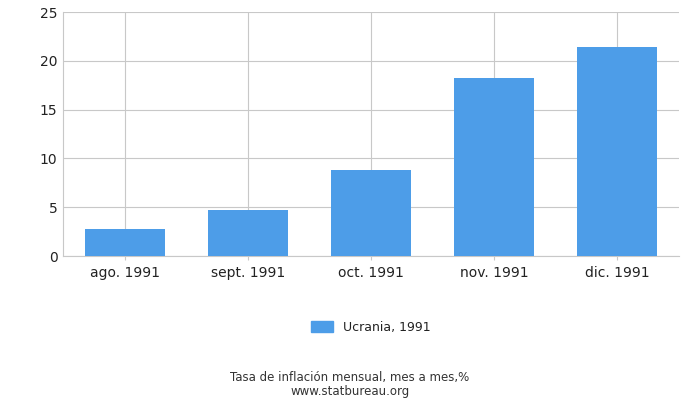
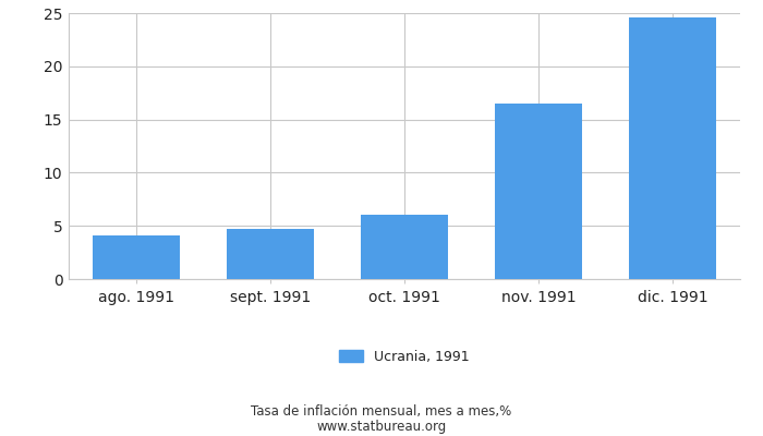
ago. 1991: 2.8 -> 4.1
oct. 1991: 8.8 -> 6.0
nov. 1991: 18.2 -> 16.5
dic. 1991: 21.4 -> 24.6
